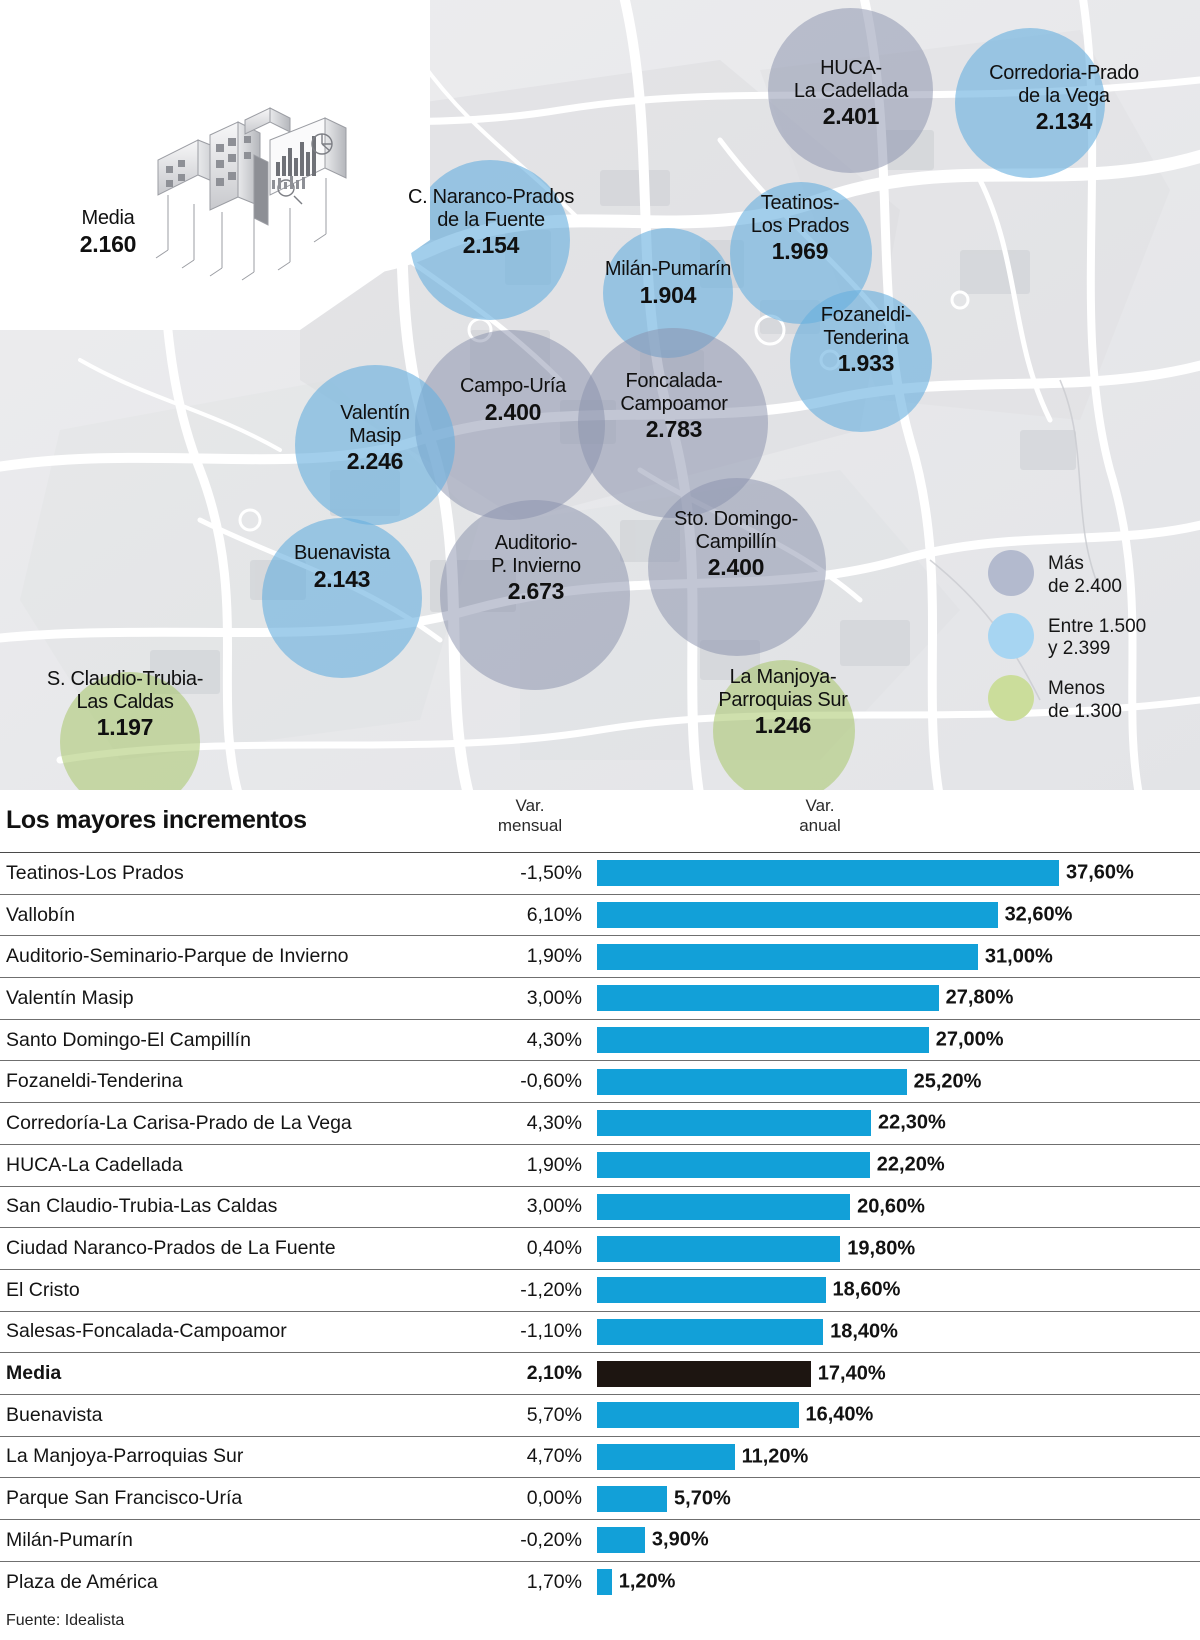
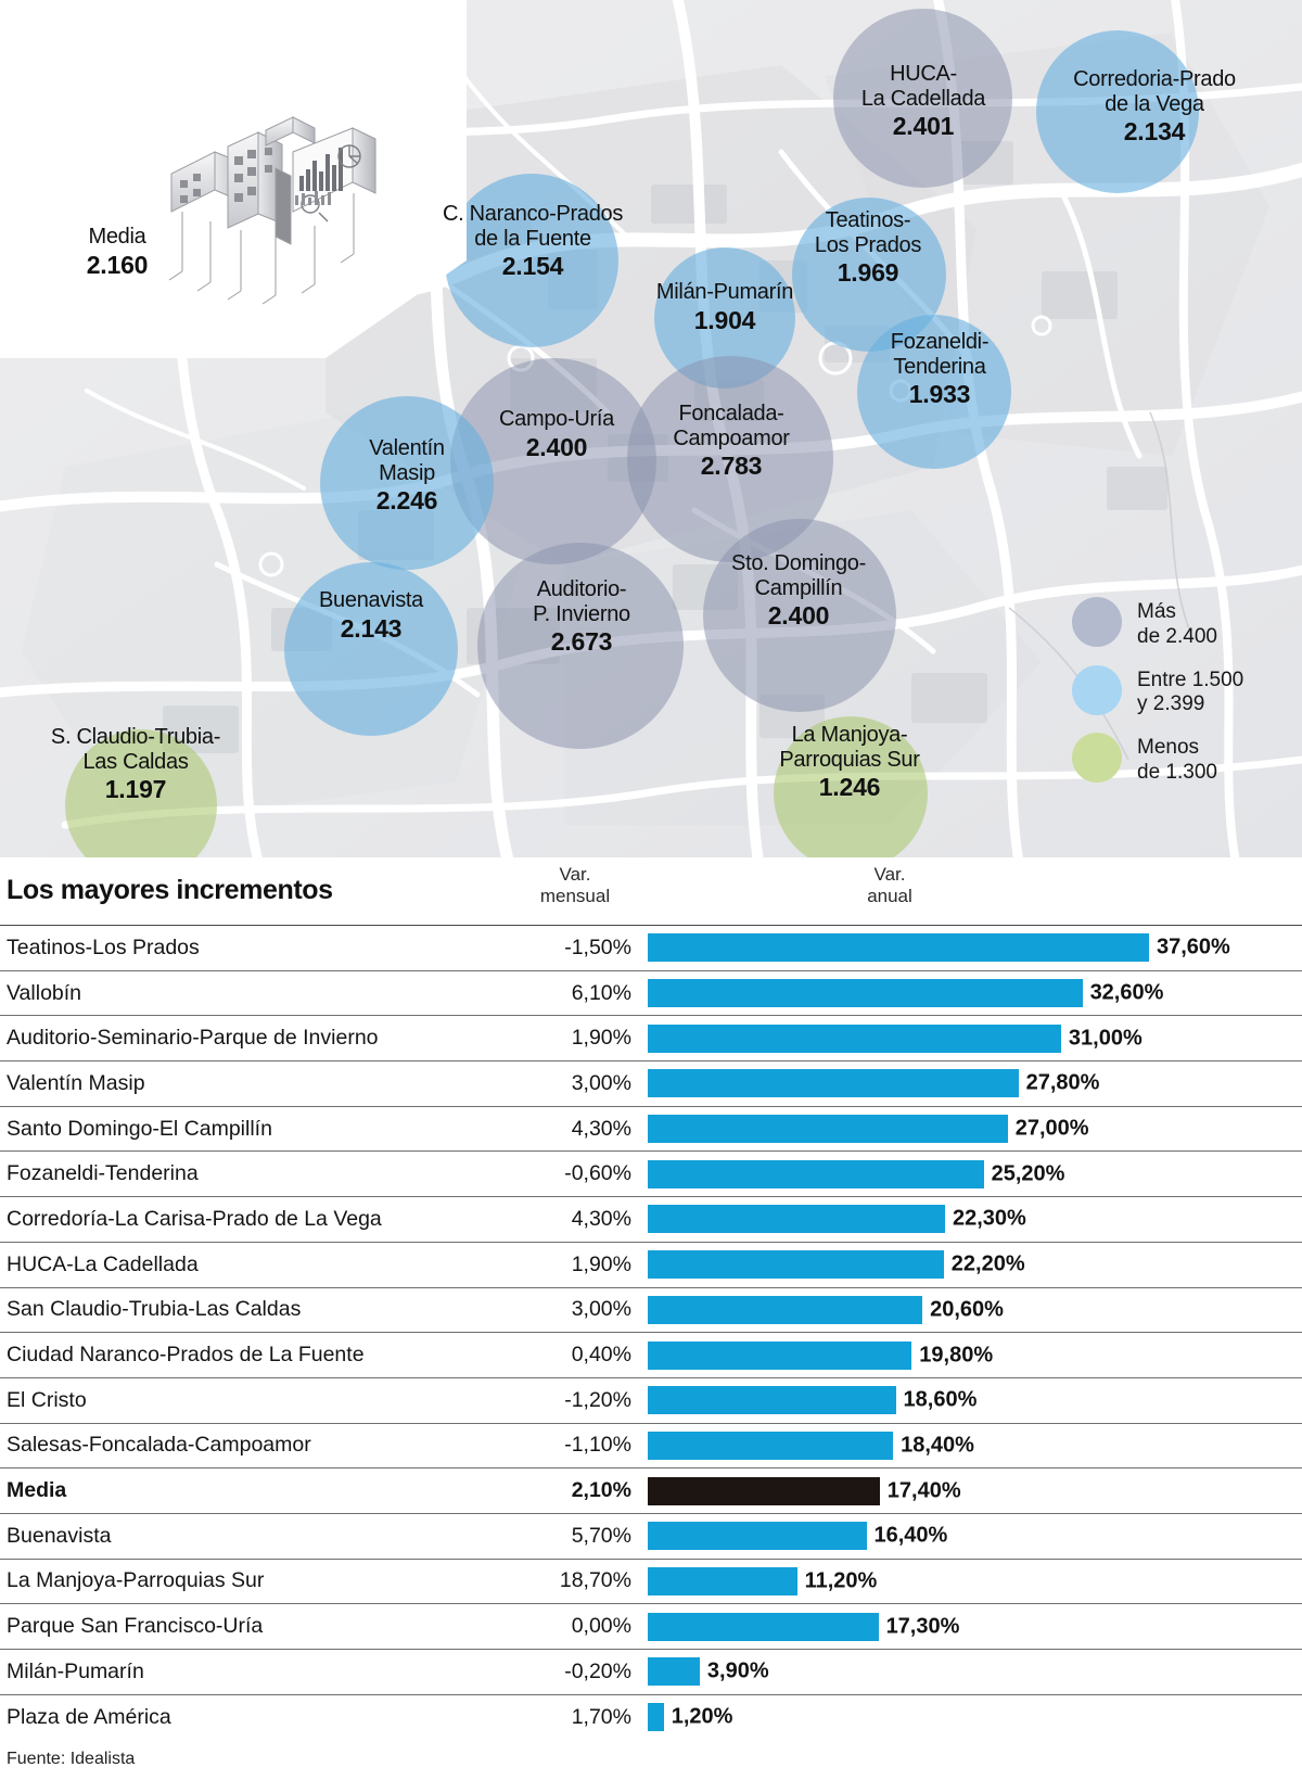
Var. mensual/La Manjoya-Parroquias Sur: 4,70% -> 18,70%
Var. anual/Parque San Francisco-Uría: 5,70% -> 17,30%
